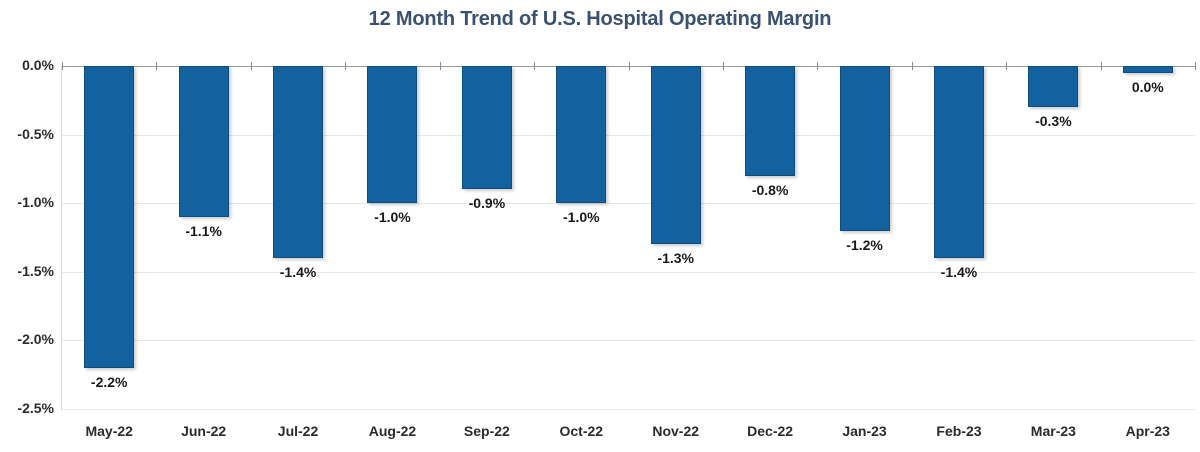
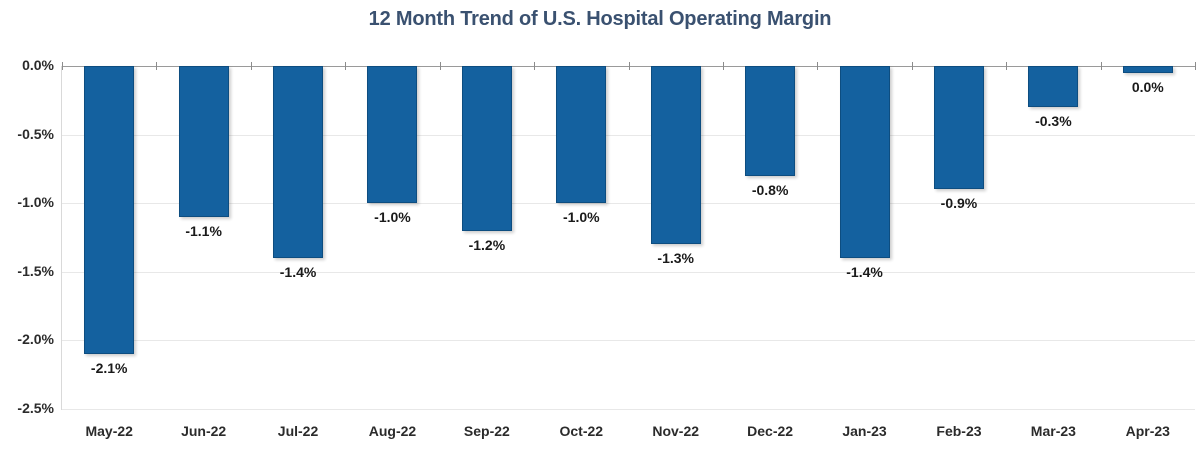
May-22: -2.2% -> -2.1%
Sep-22: -0.9% -> -1.2%
Jan-23: -1.2% -> -1.4%
Feb-23: -1.4% -> -0.9%
